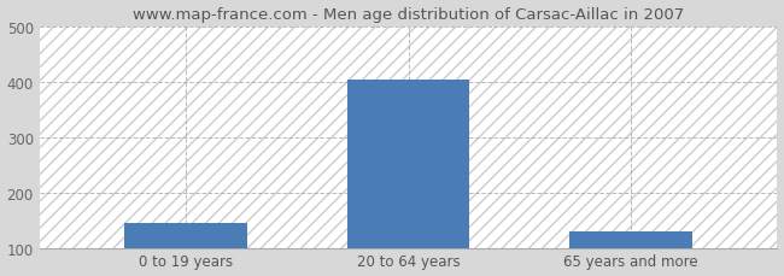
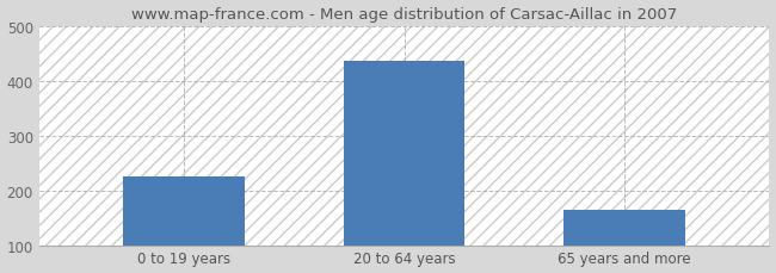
0 to 19 years: 145 -> 225
20 to 64 years: 403 -> 435
65 years and more: 130 -> 165
